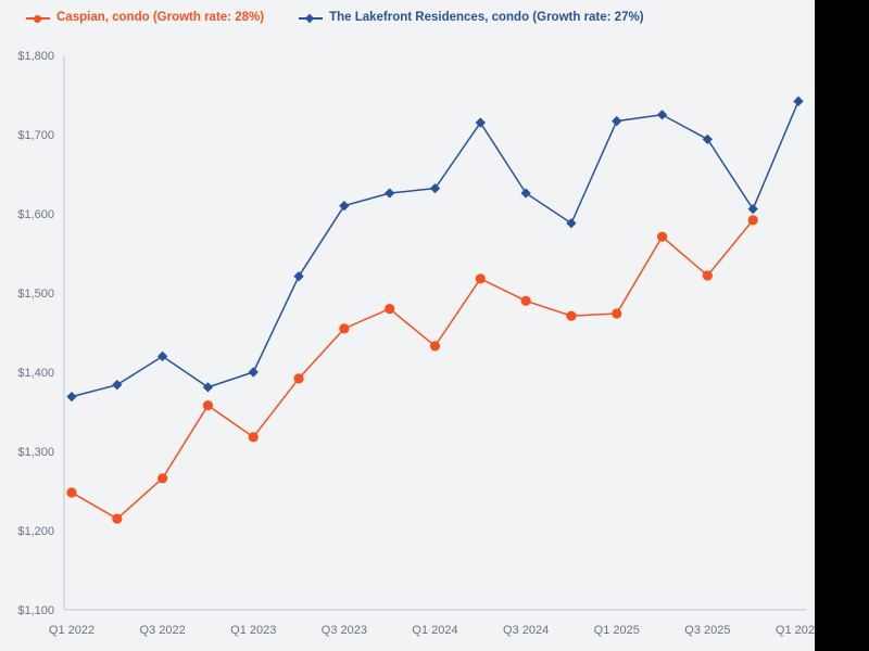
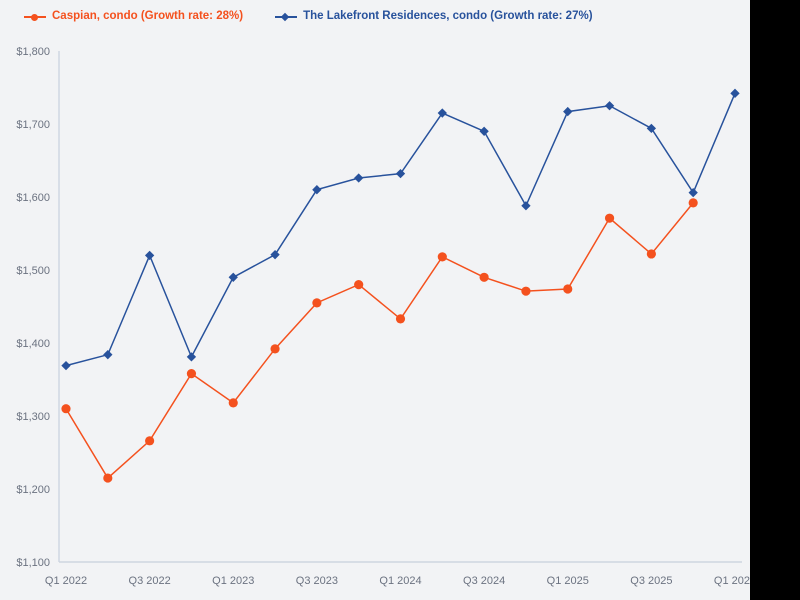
Caspian, condo (Growth rate: 28%)/Q1 2022: $1250 -> $1310
The Lakefront Residences, condo (Growth rate: 27%)/Q3 2022: $1420 -> $1520
The Lakefront Residences, condo (Growth rate: 27%)/Q1 2023: $1400 -> $1490
The Lakefront Residences, condo (Growth rate: 27%)/Q3 2024: $1630 -> $1690
